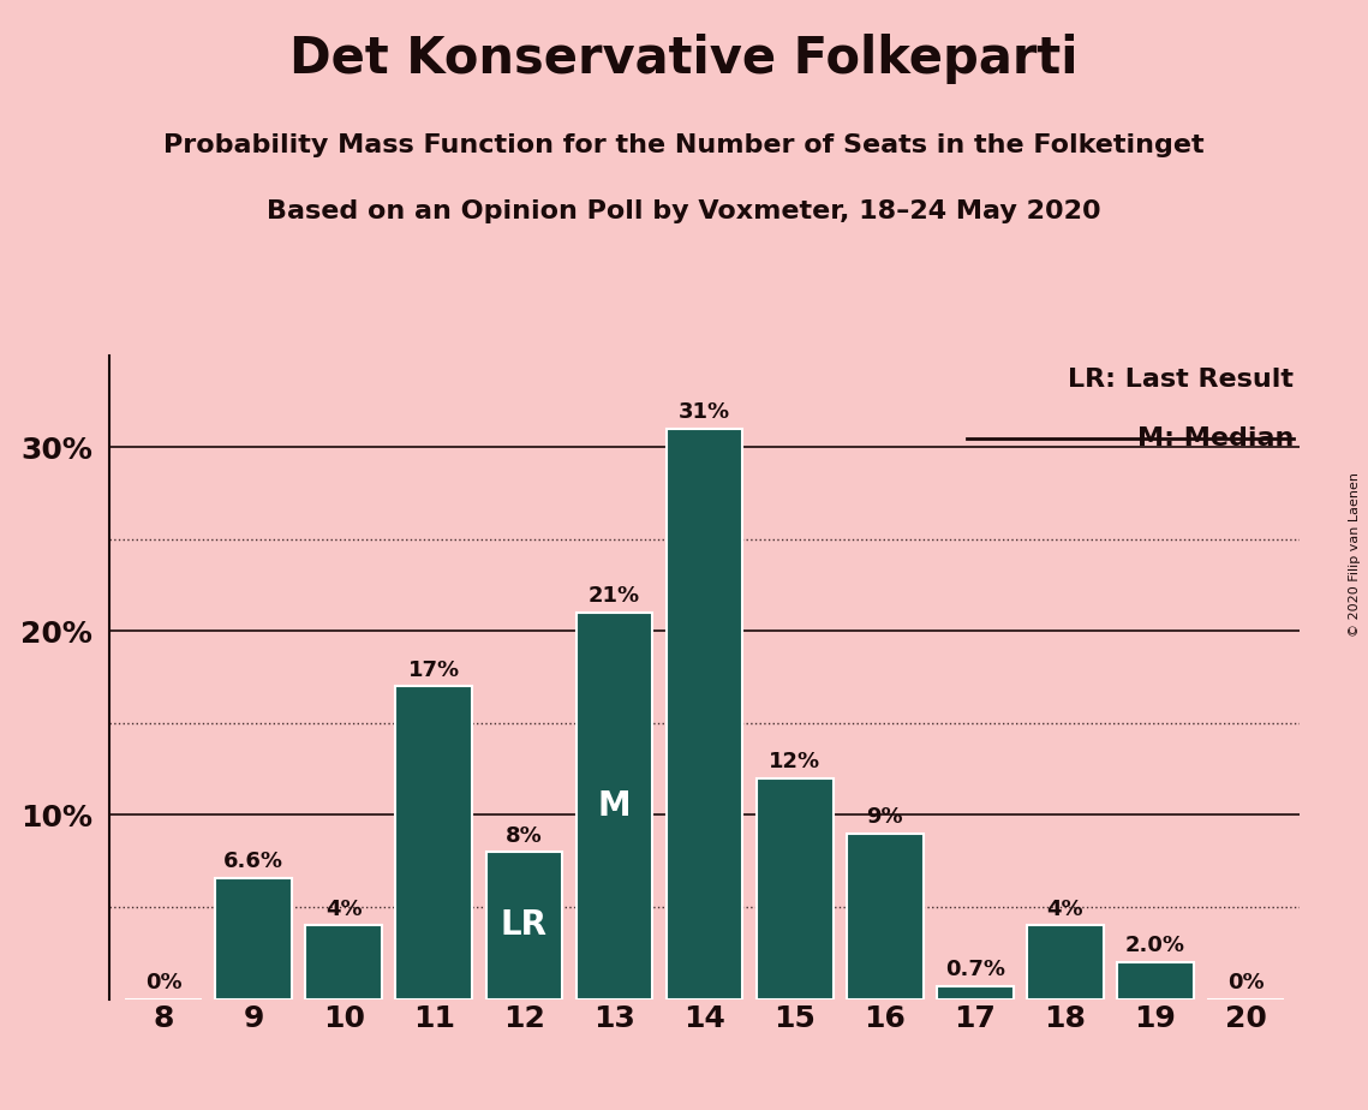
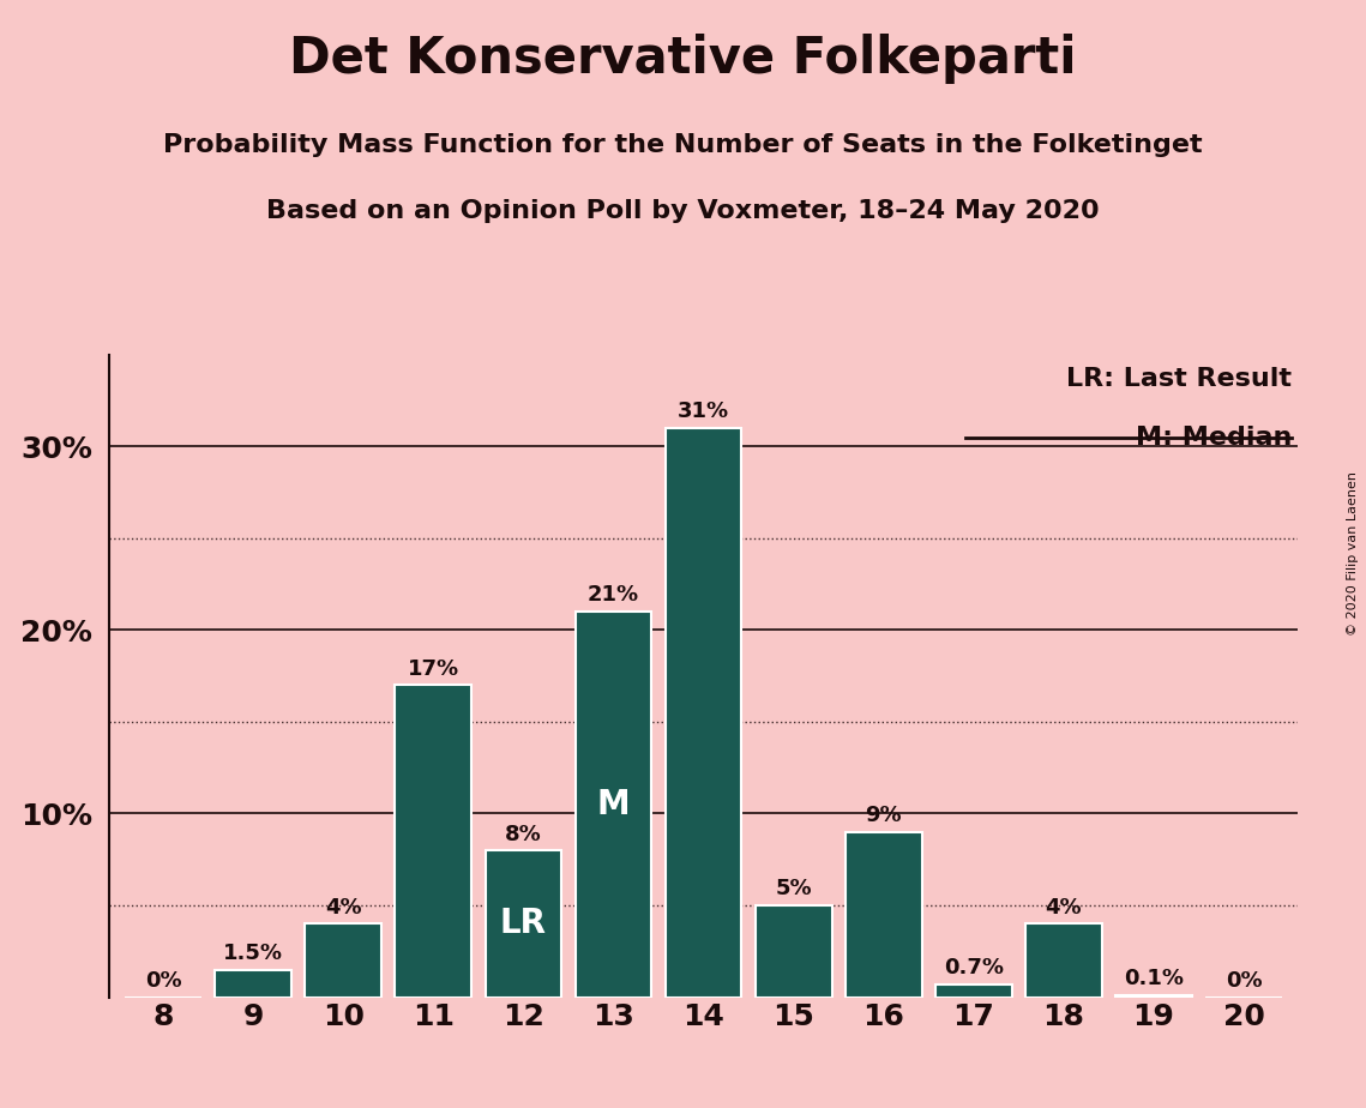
9: 6.6% -> 1.5%
15: 12% -> 5%
19: 2.0% -> 0.1%
